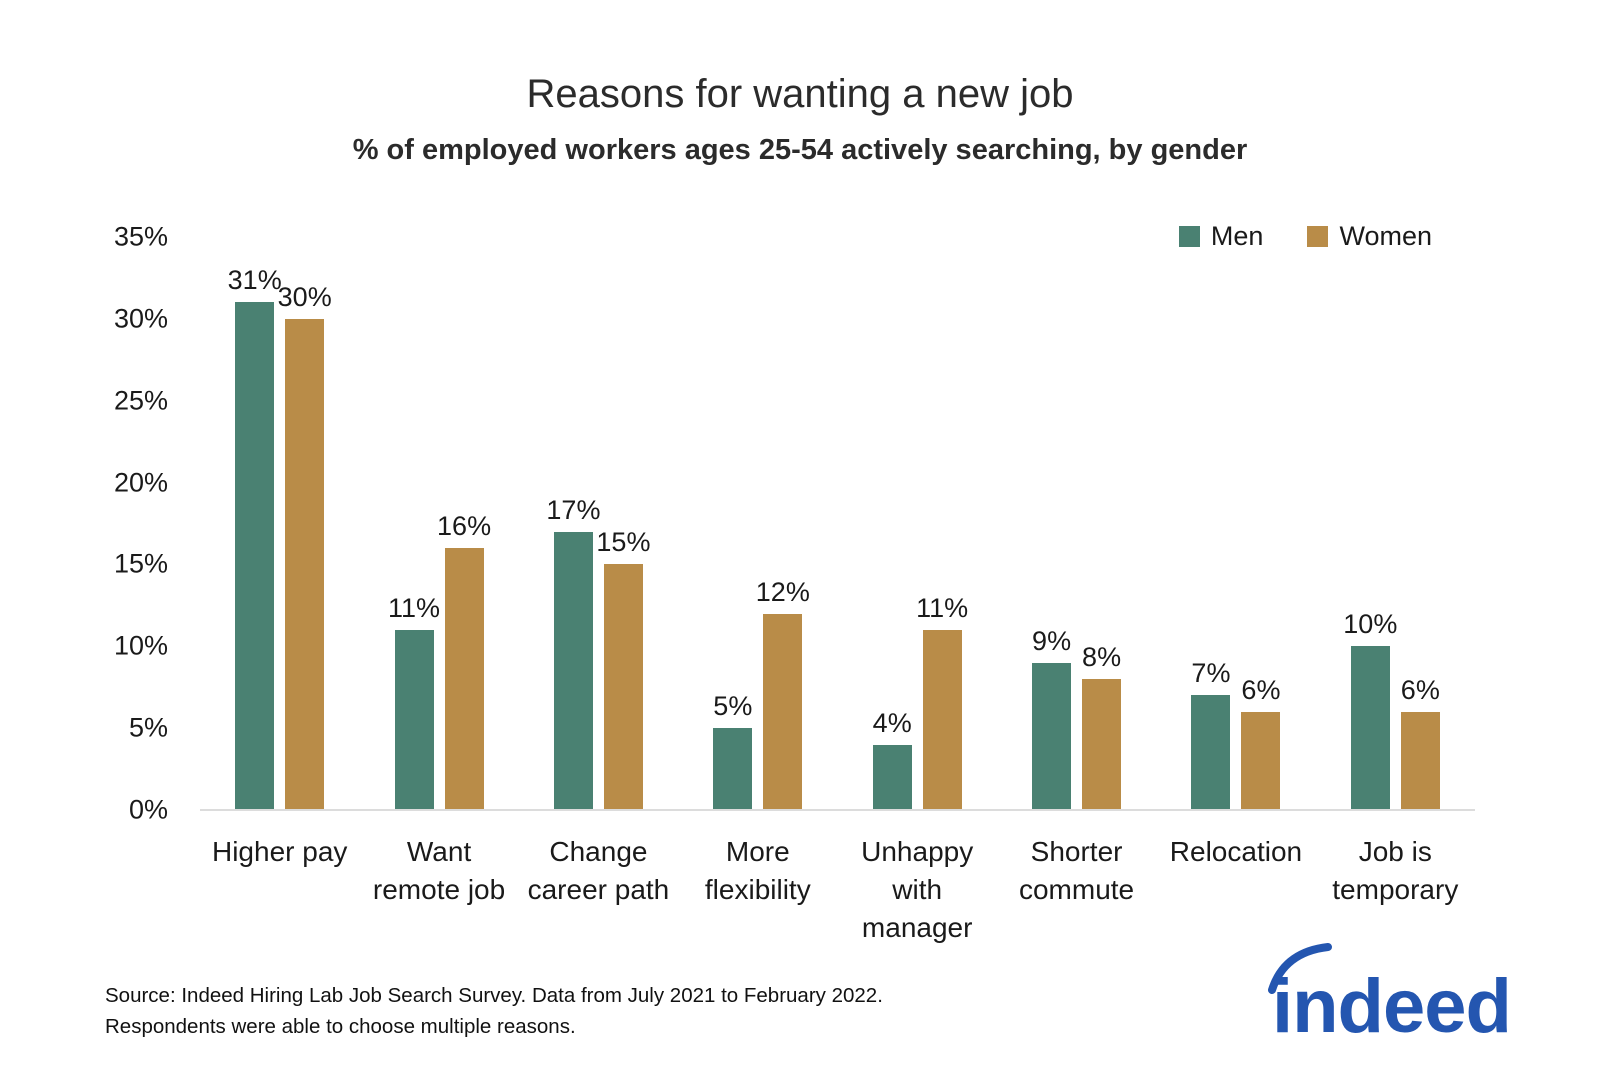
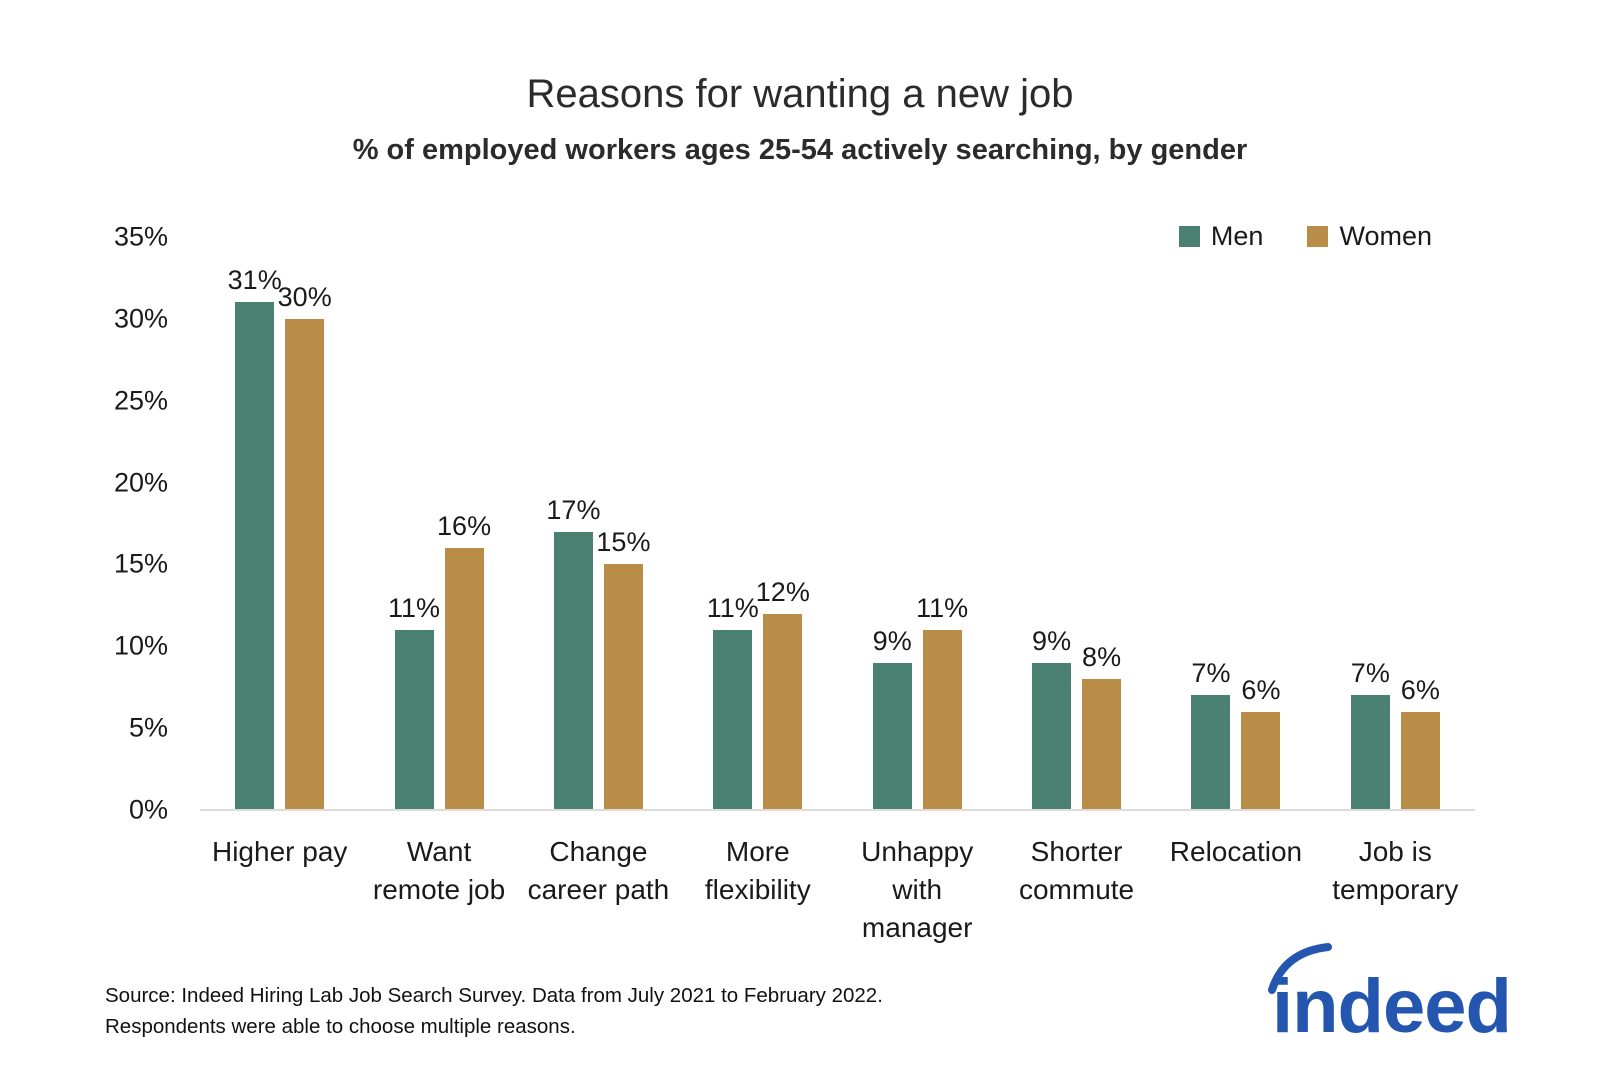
Men/More flexibility: 5% -> 11%
Men/Unhappy with manager: 4% -> 9%
Men/Job is temporary: 10% -> 7%
